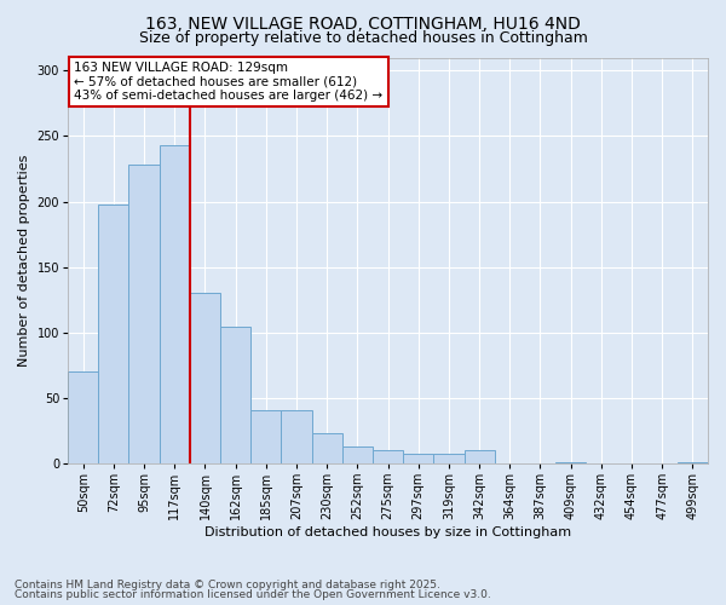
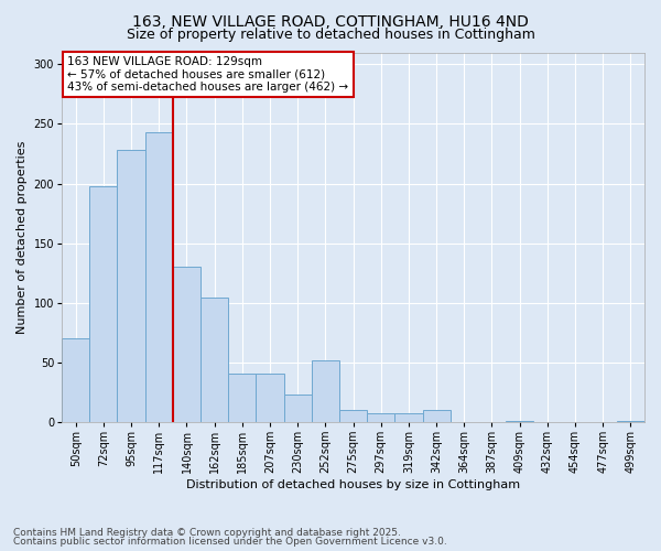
252sqm: 13 -> 52
